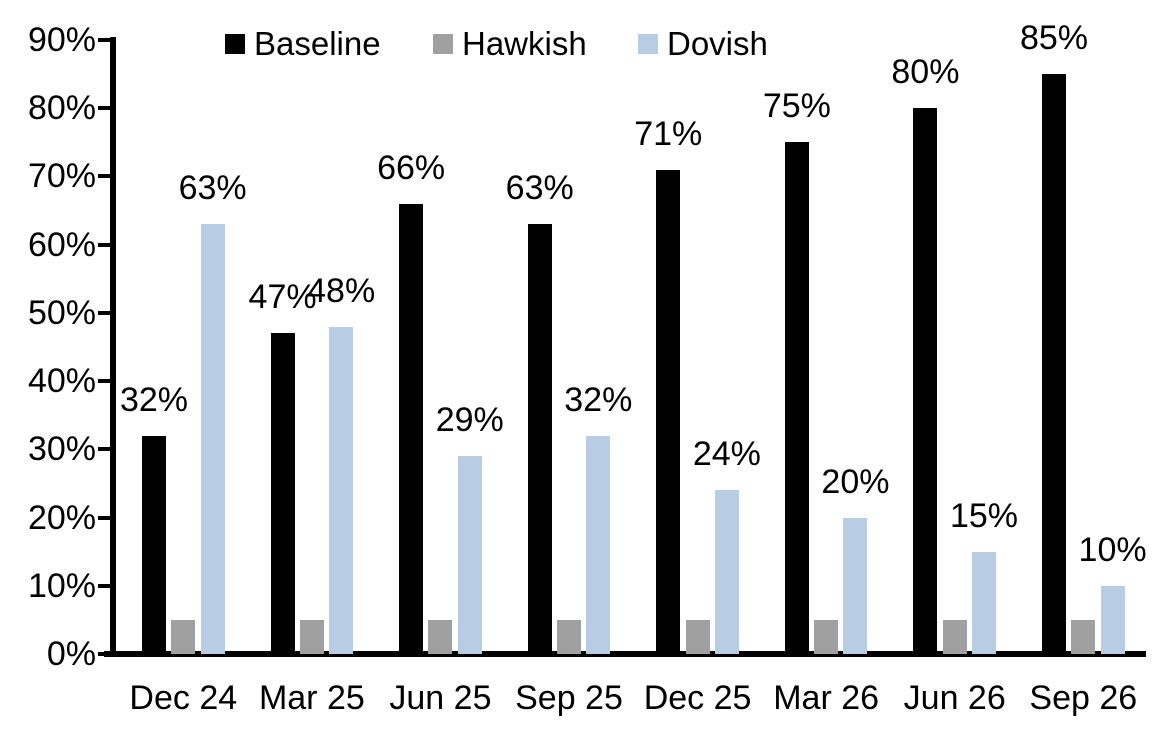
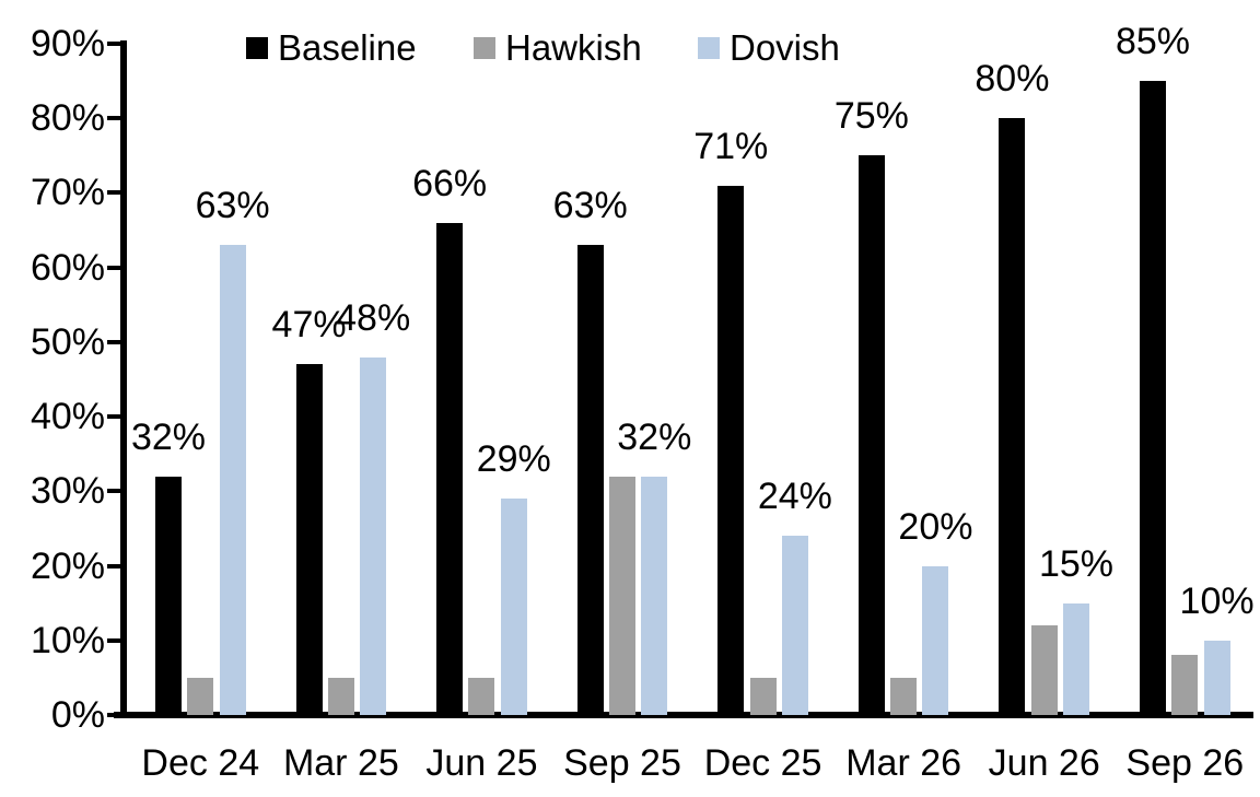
Hawkish/Sep 25: 5% -> 32%
Hawkish/Jun 26: 5% -> 12%
Hawkish/Sep 26: 5% -> 8%
